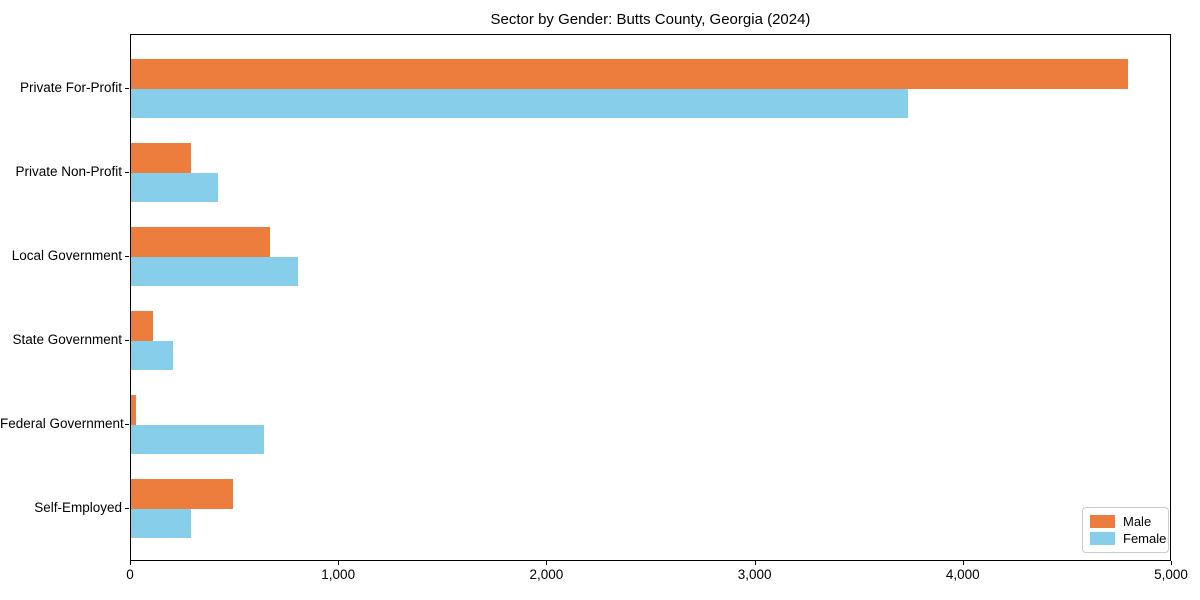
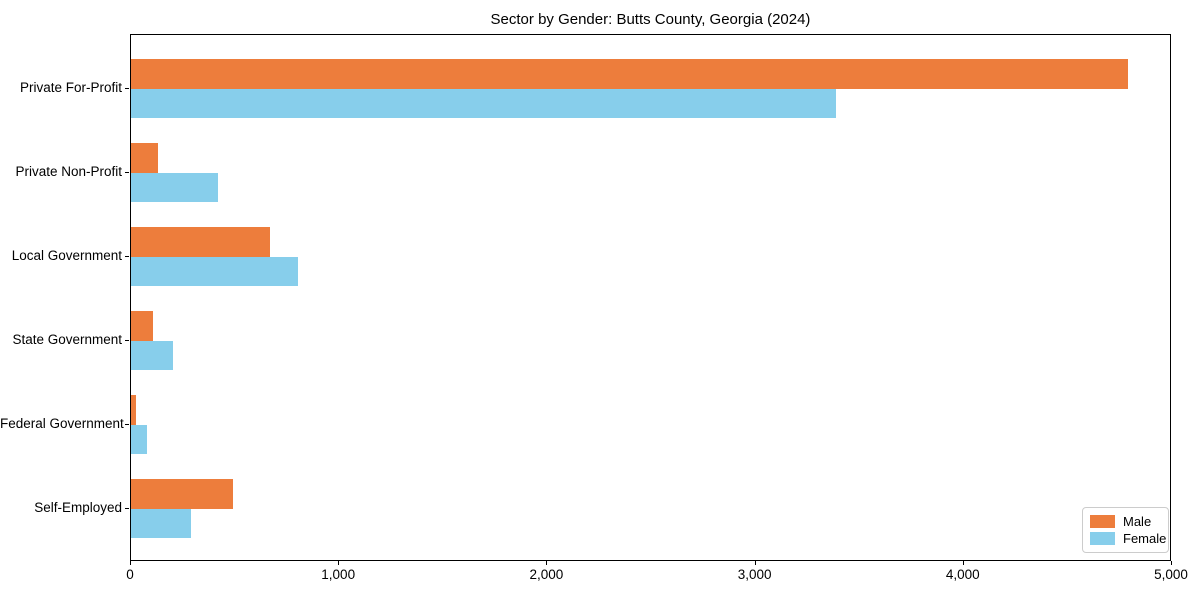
Female/Private For-Profit: 3730 -> 3380
Male/Private Non-Profit: 290 -> 130
Female/Federal Government: 640 -> 80
